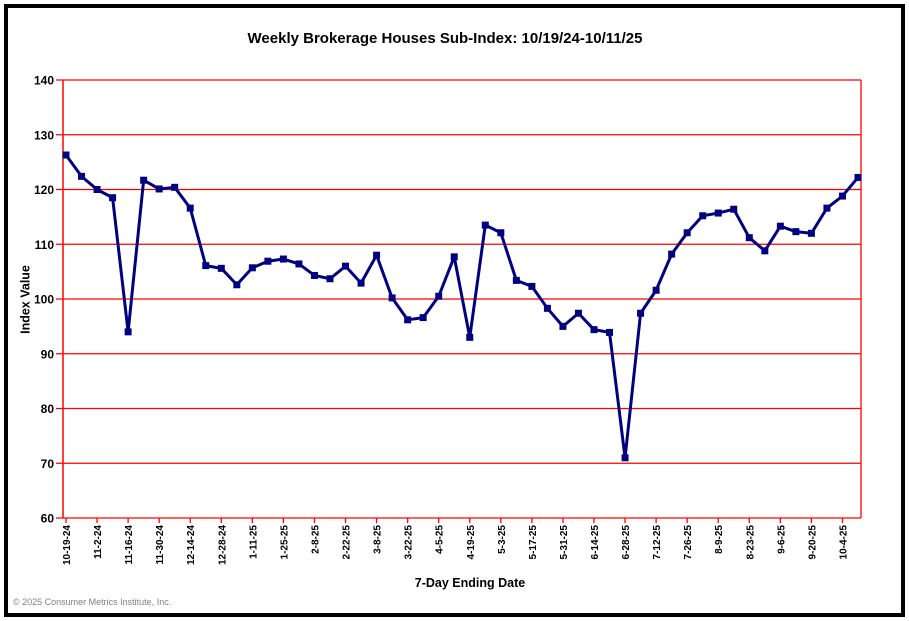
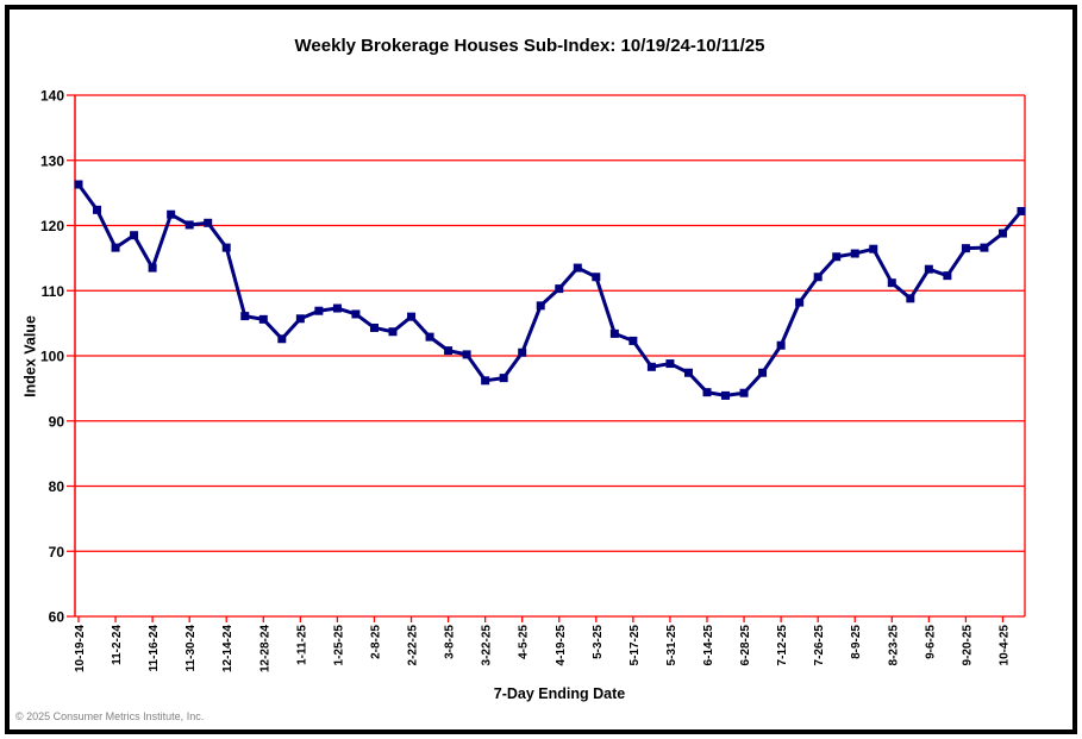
11-2-24: 120 -> 117
11-16-24: 94 -> 114
3-8-25: 108 -> 101
4-19-25: 93 -> 110
5-31-25: 95 -> 99
6-28-25: 71 -> 94
9-20-25: 112 -> 116
